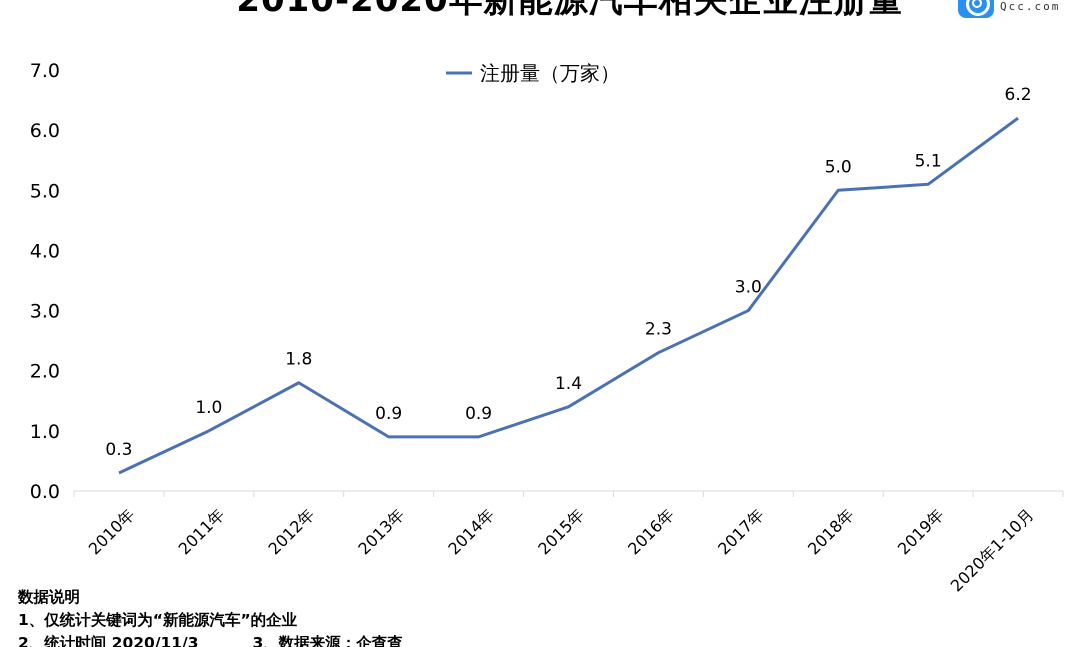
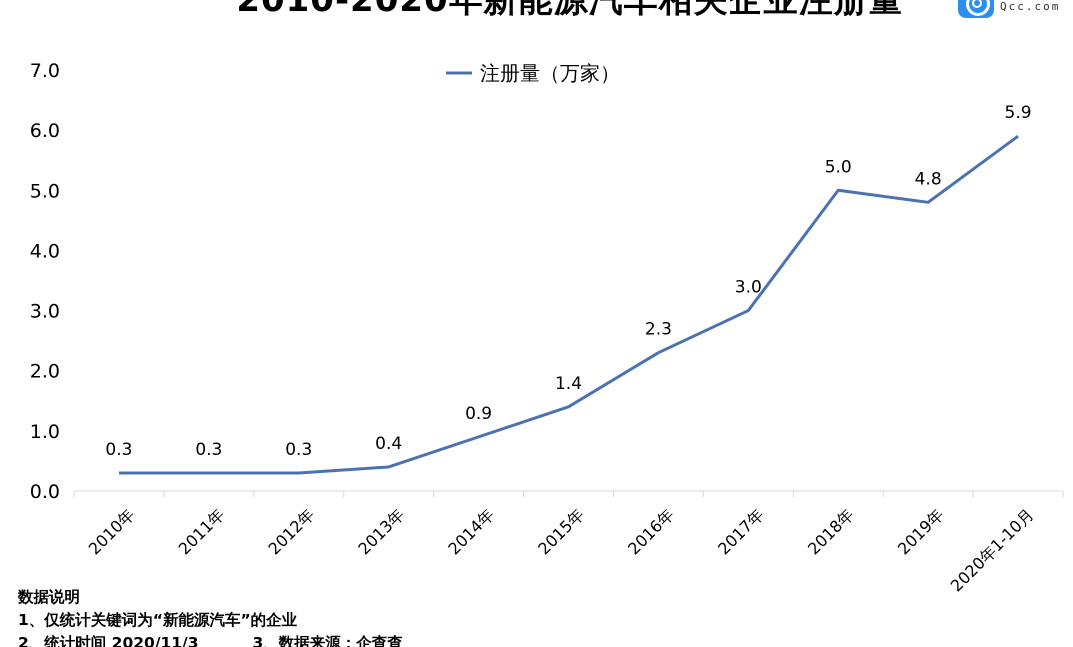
2011年: 1.0 -> 0.3
2012年: 1.8 -> 0.3
2013年: 0.9 -> 0.4
2019年: 5.1 -> 4.8
2020年1-10月: 6.2 -> 5.9
